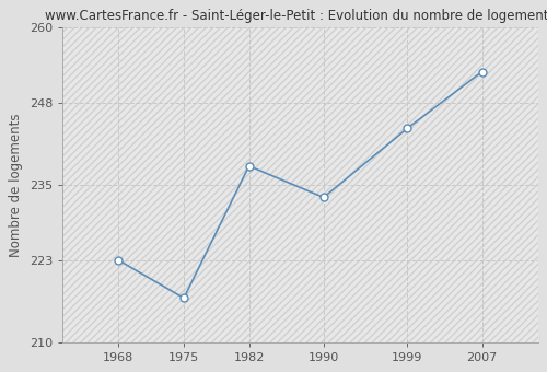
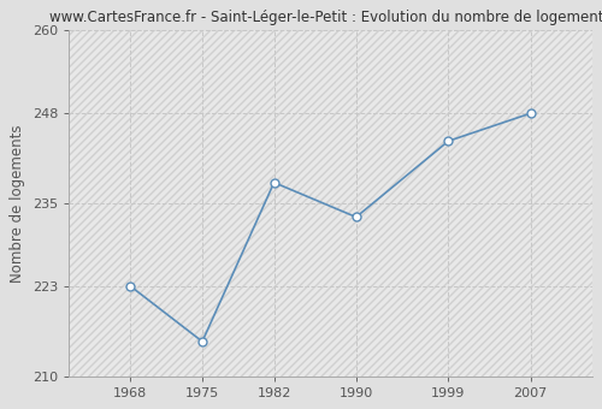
1975: 217 -> 215
2007: 253 -> 248
